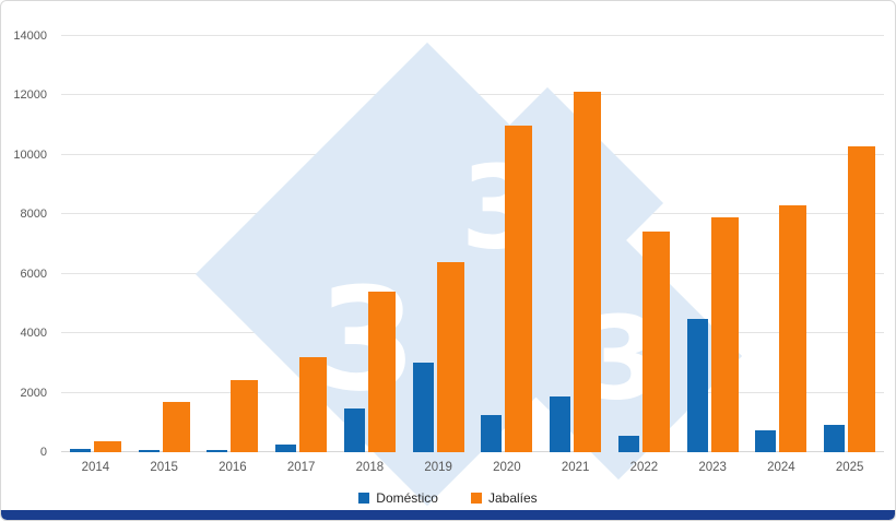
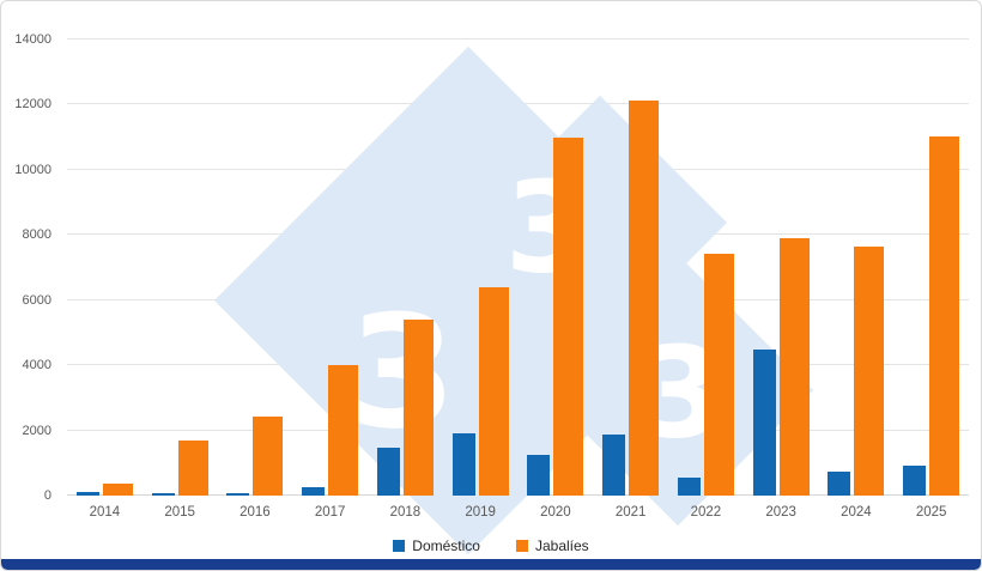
Jabalíes/2017: 3200 -> 4000
Doméstico/2019: 3000 -> 1900
Jabalíes/2024: 8300 -> 7600
Jabalíes/2025: 10300 -> 11000
